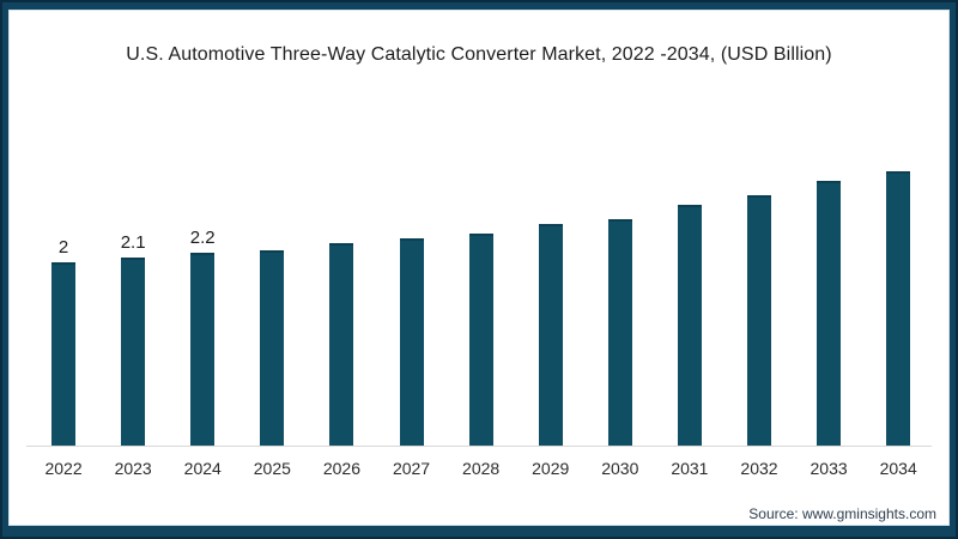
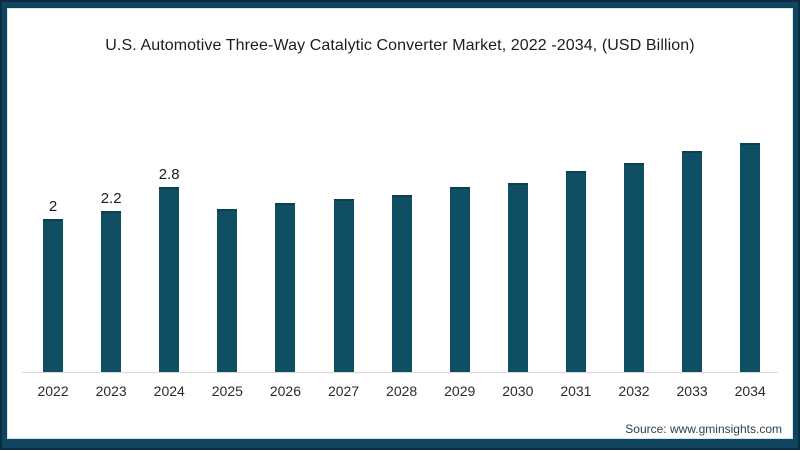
2023: 2.1 -> 2.2
2024: 2.2 -> 2.8
